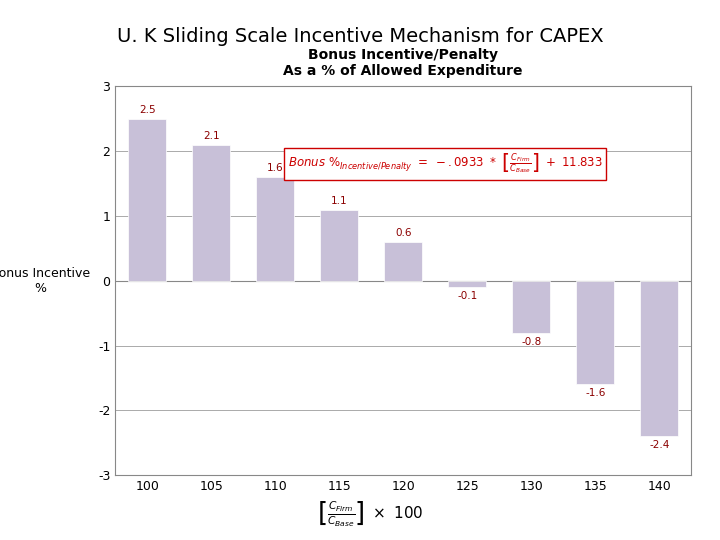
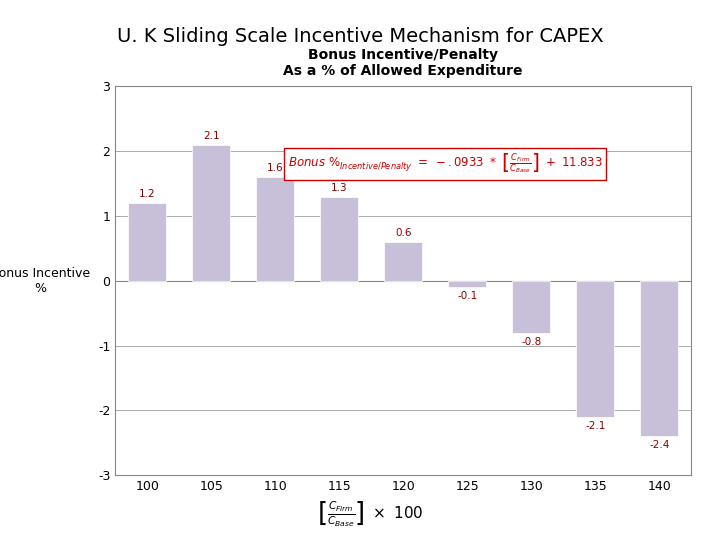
100: 2.5 -> 1.2
115: 1.1 -> 1.3
135: -1.6 -> -2.1
